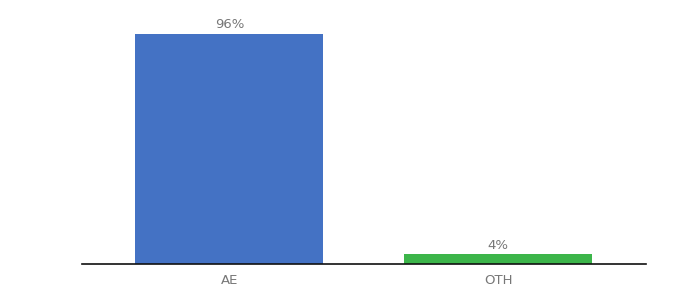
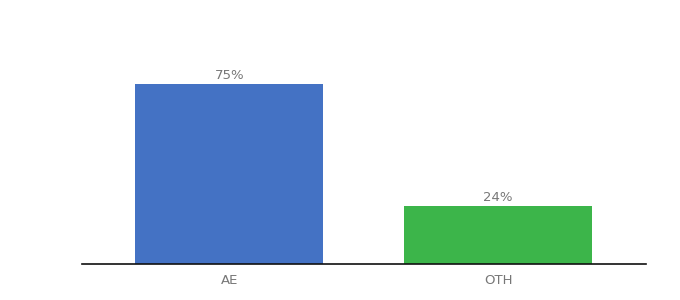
AE: 96% -> 75%
OTH: 4% -> 24%
